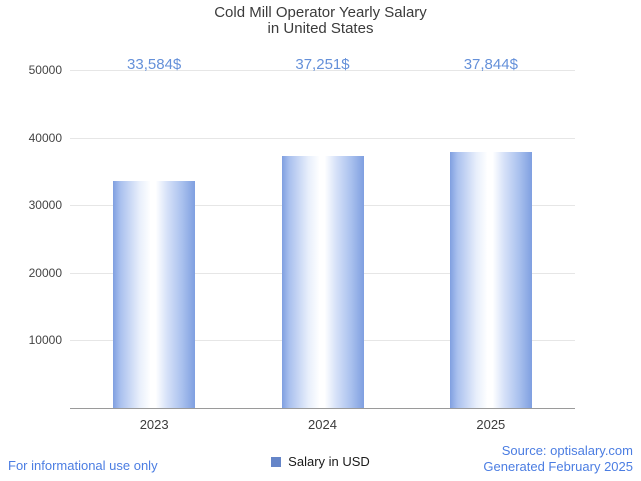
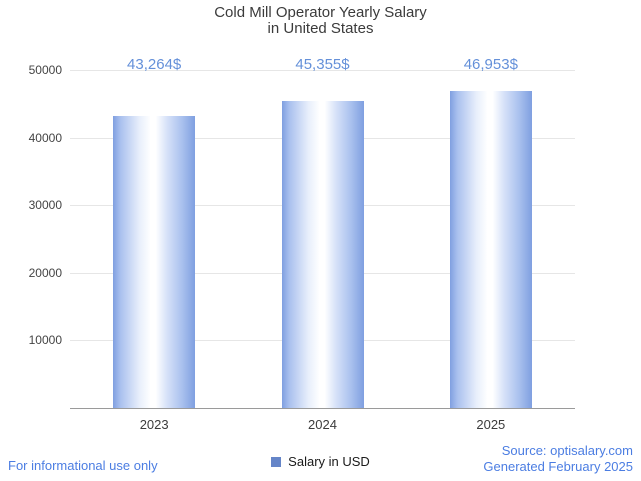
2023: 33,584 -> 43,264
2024: 37,251 -> 45,355
2025: 37,844 -> 46,953
